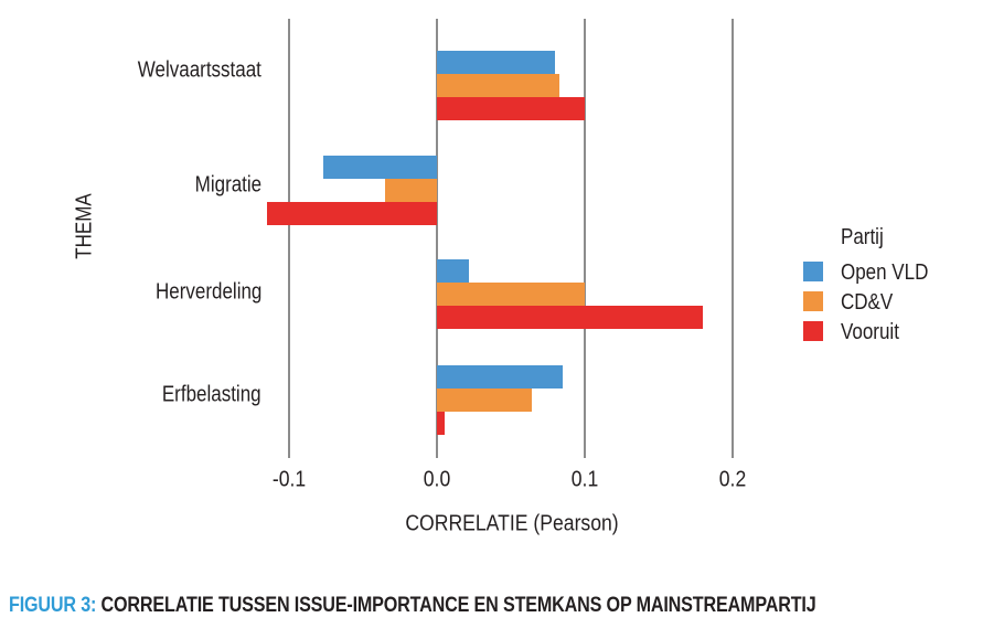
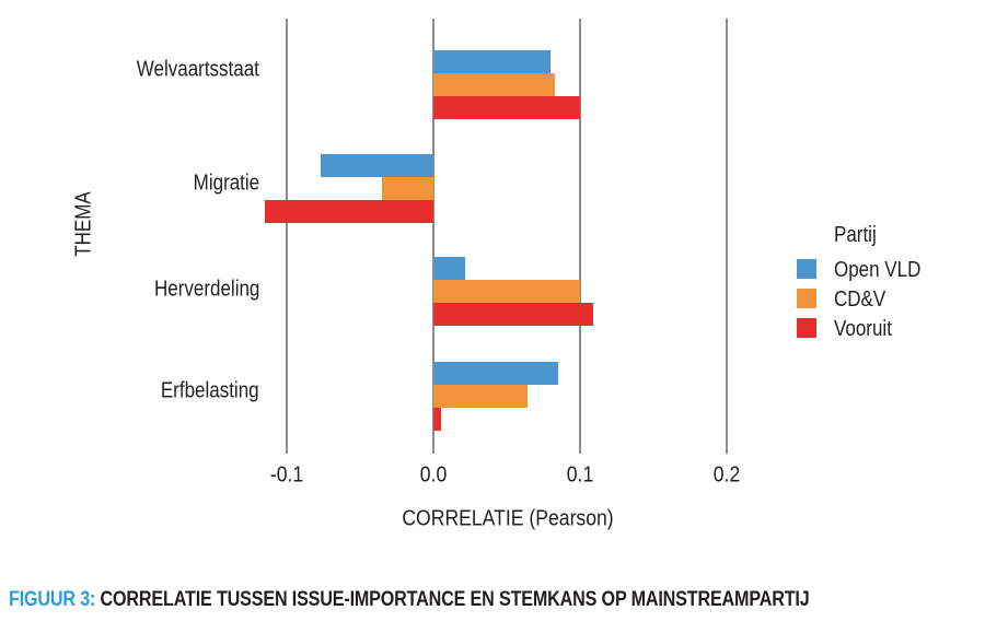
Vooruit/Herverdeling: 0.180 -> 0.109
